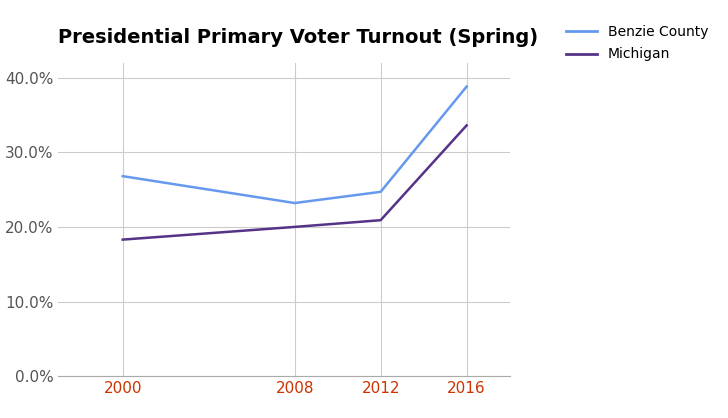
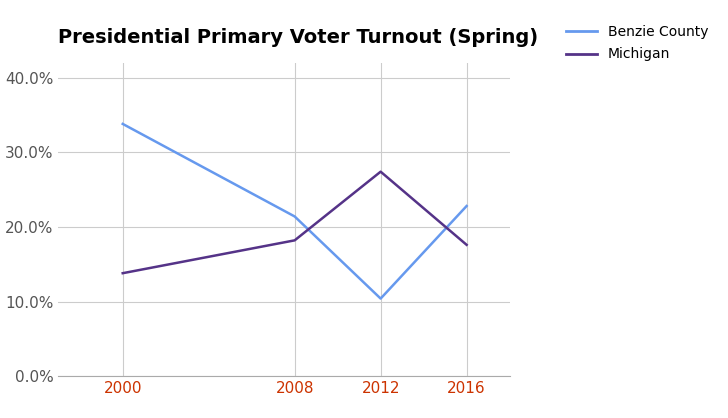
Benzie County/2000: 26.8% -> 33.8%
Michigan/2000: 18.3% -> 13.8%
Benzie County/2008: 23.2% -> 21.4%
Michigan/2008: 20.0% -> 18.2%
Benzie County/2012: 24.7% -> 10.4%
Michigan/2012: 20.9% -> 27.4%
Benzie County/2016: 38.8% -> 22.8%
Michigan/2016: 33.6% -> 17.6%
